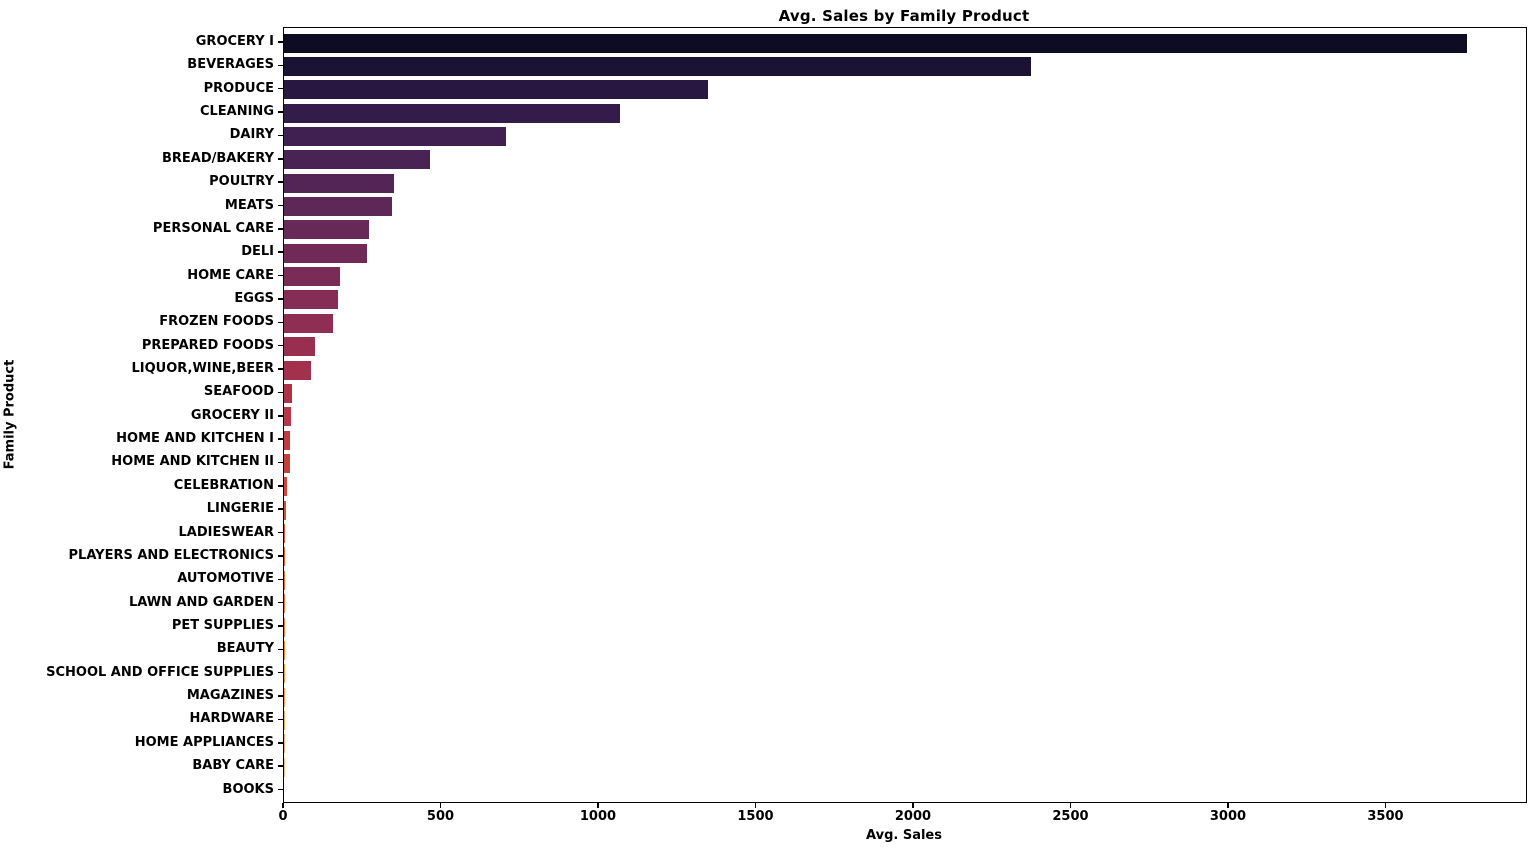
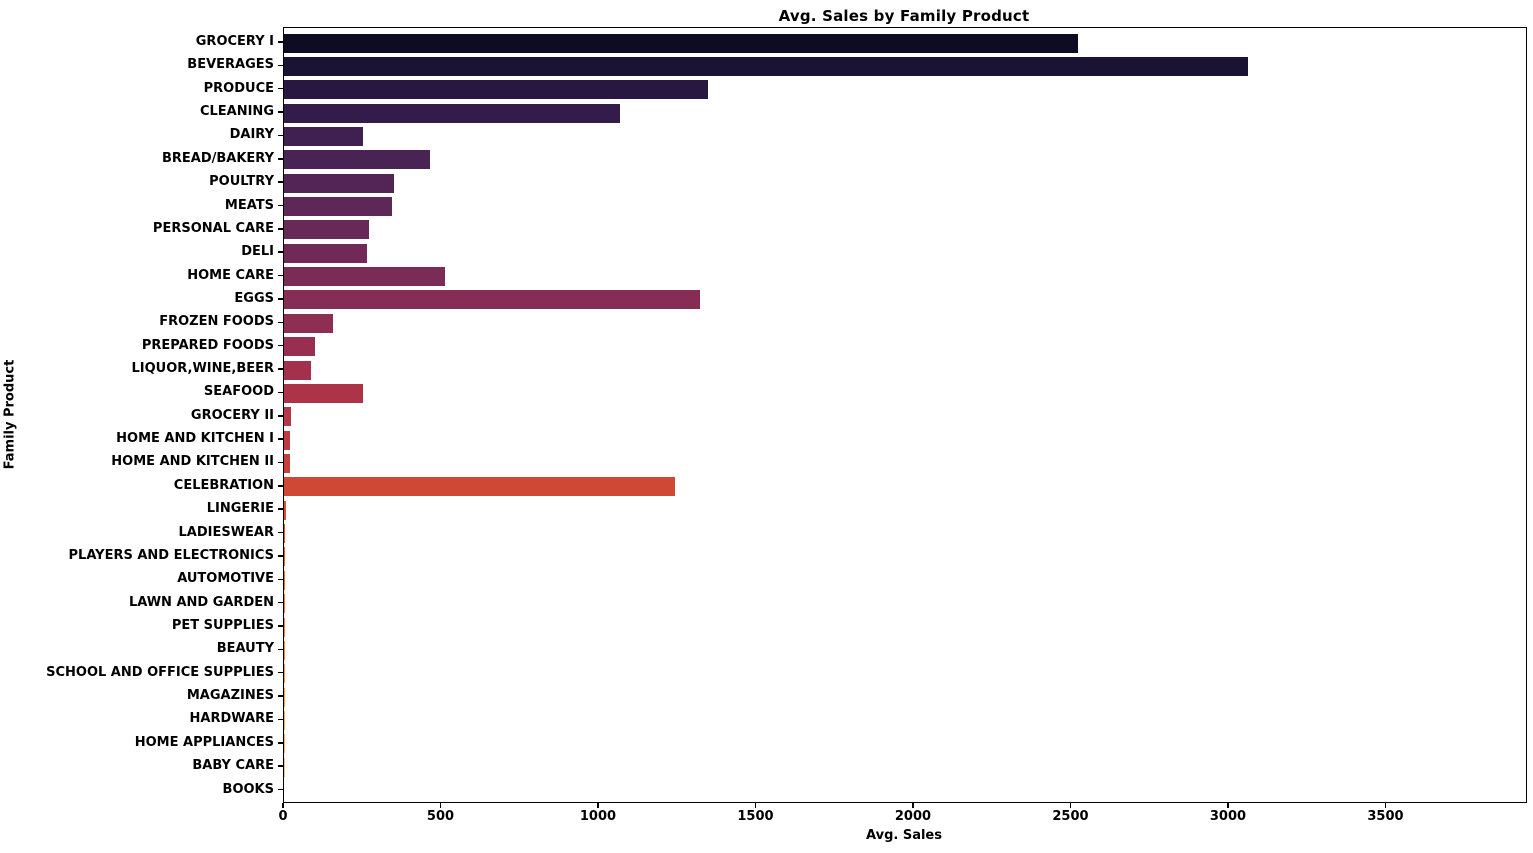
GROCERY I: 3760 -> 2520
BEVERAGES: 2370 -> 3060
DAIRY: 700 -> 250
HOME CARE: 180 -> 510
EGGS: 170 -> 1320
SEAFOOD: 20 -> 250
CELEBRATION: 10 -> 1240
